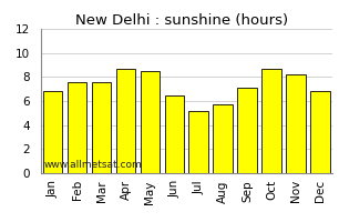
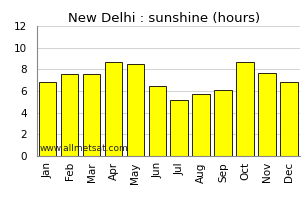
Sep: 7.1 -> 6.1
Nov: 8.2 -> 7.7
